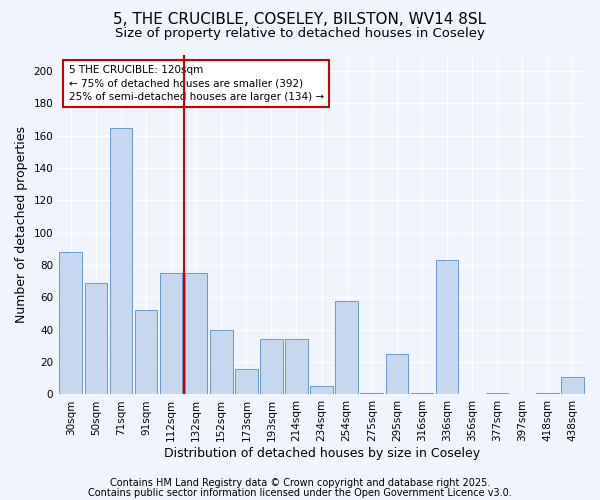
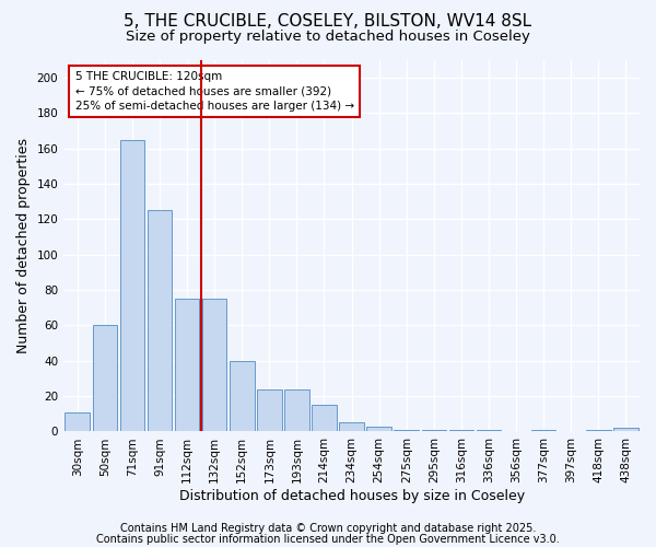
30sqm: 88 -> 11
50sqm: 69 -> 60
91sqm: 52 -> 125
173sqm: 16 -> 24
193sqm: 34 -> 24
214sqm: 34 -> 15
254sqm: 58 -> 3
295sqm: 25 -> 1
336sqm: 83 -> 1
438sqm: 11 -> 2
